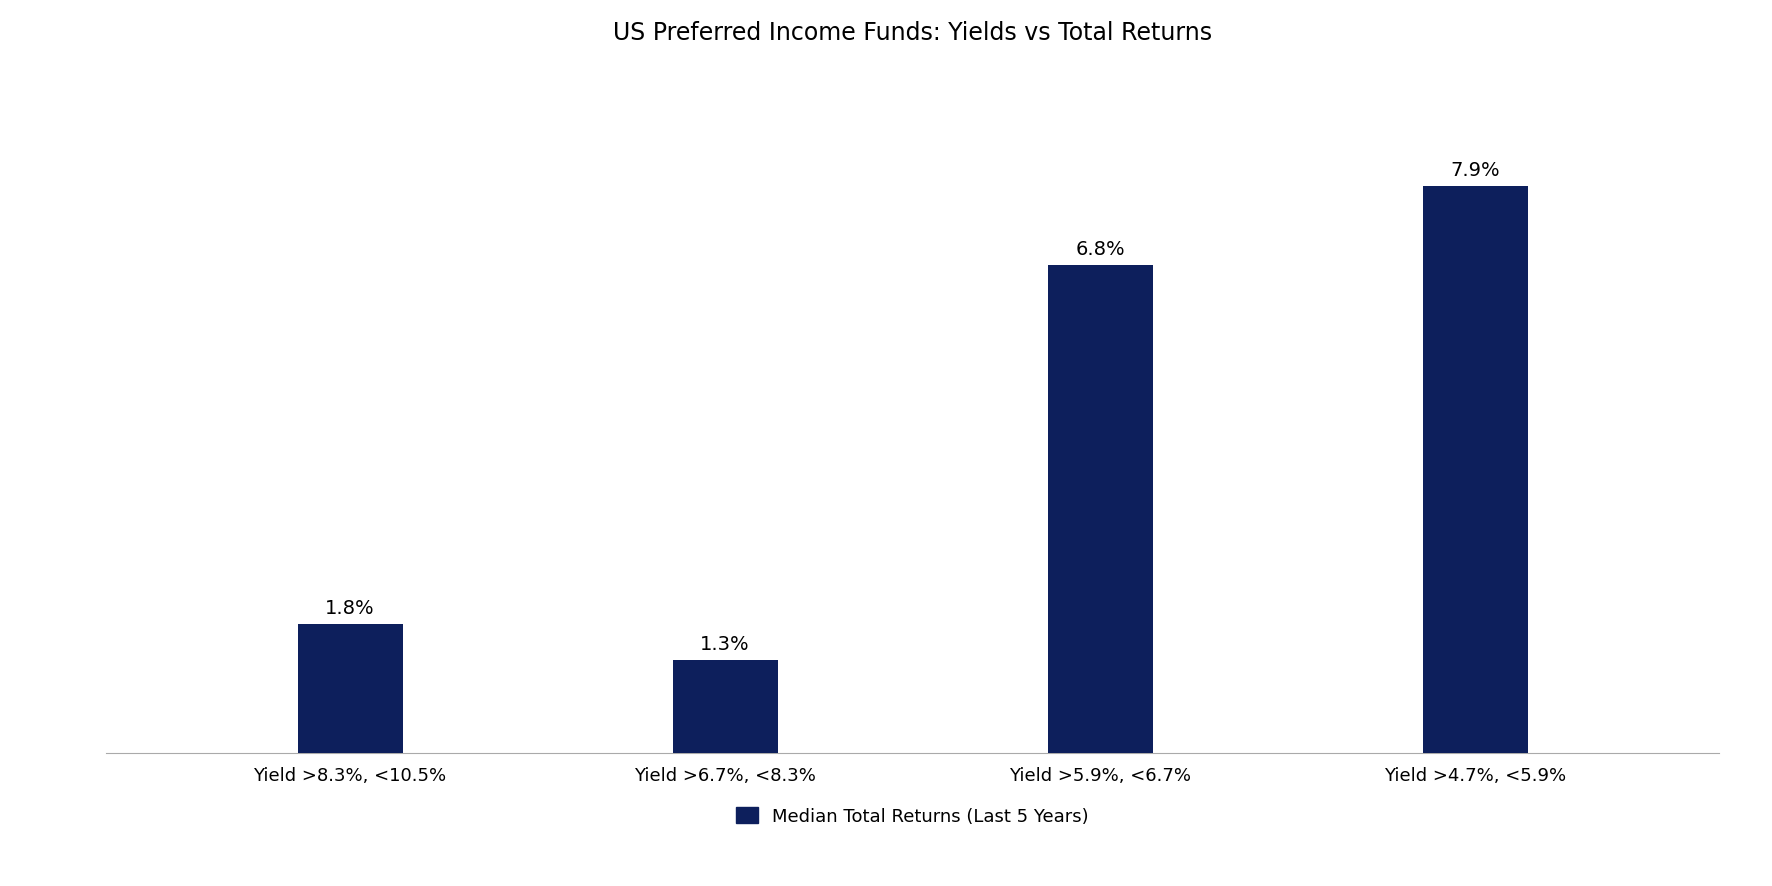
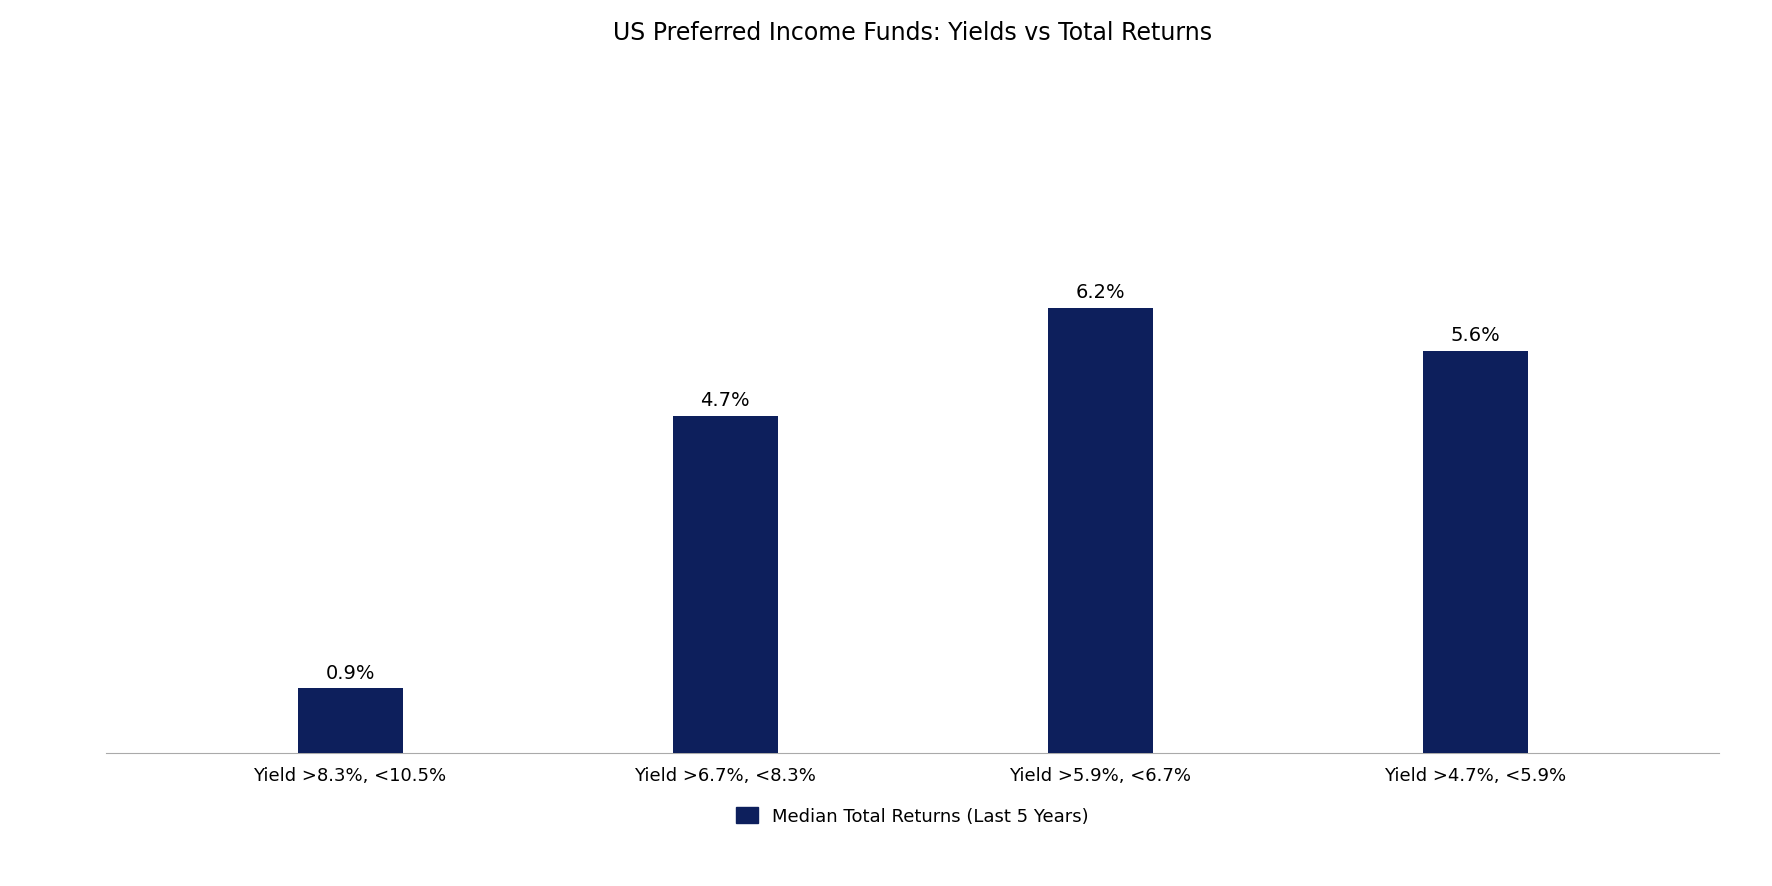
Yield >8.3%, <10.5%: 1.8% -> 0.9%
Yield >6.7%, <8.3%: 1.3% -> 4.7%
Yield >5.9%, <6.7%: 6.8% -> 6.2%
Yield >4.7%, <5.9%: 7.9% -> 5.6%
